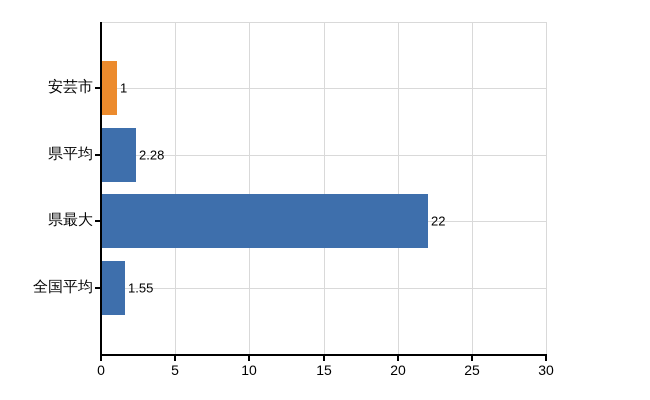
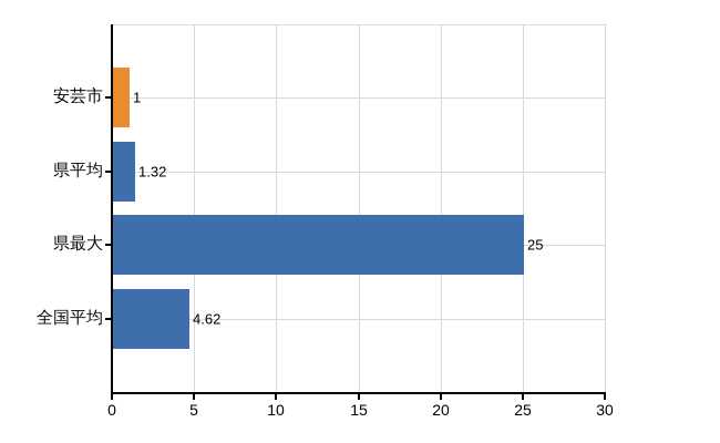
県平均: 2.28 -> 1.32
県最大: 22 -> 25
全国平均: 1.55 -> 4.62
